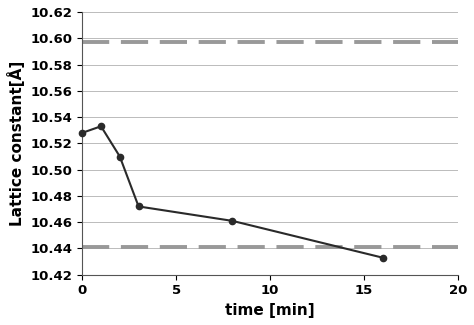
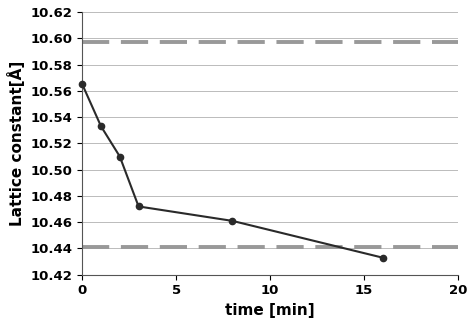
0: 10.528 -> 10.565
